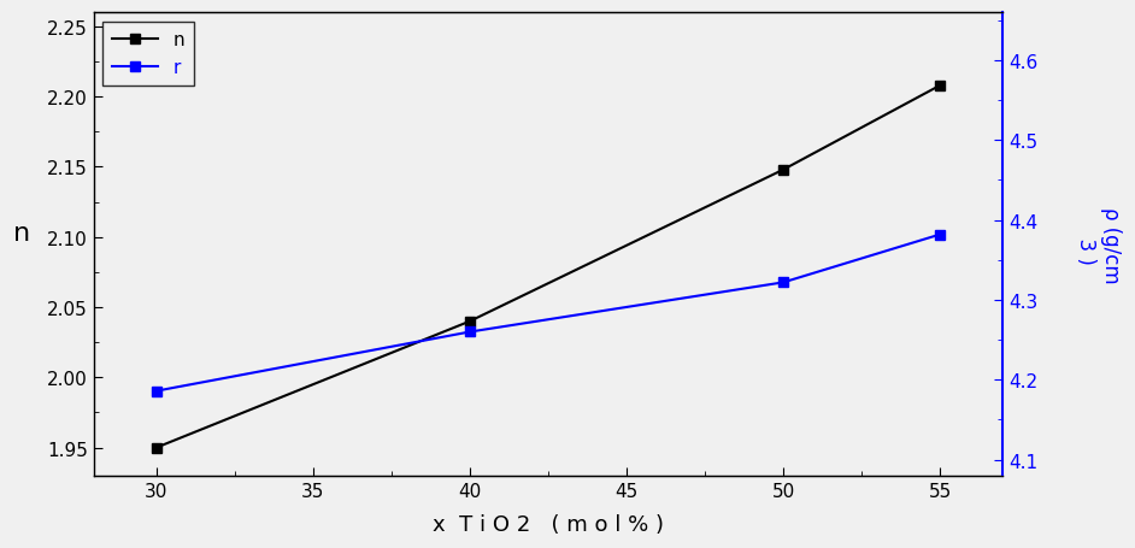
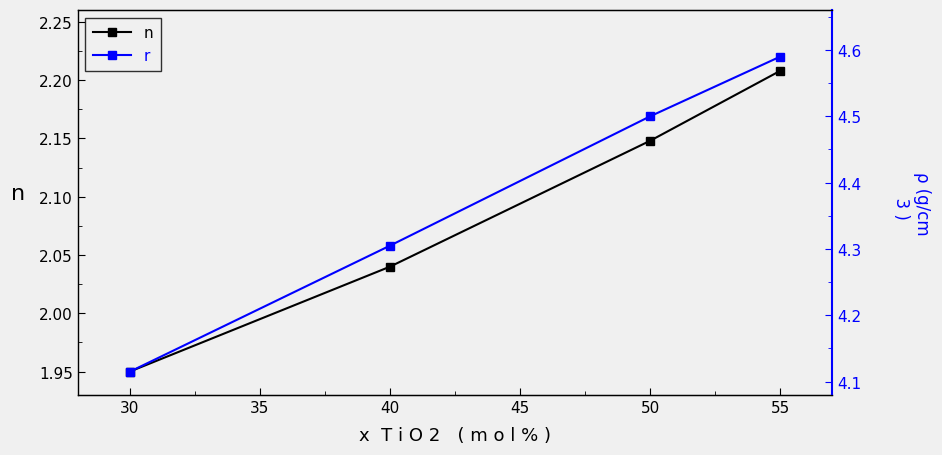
r/30: 4.186 -> 4.115
r/40: 4.260 -> 4.305
r/50: 4.322 -> 4.500
r/55: 4.382 -> 4.590
